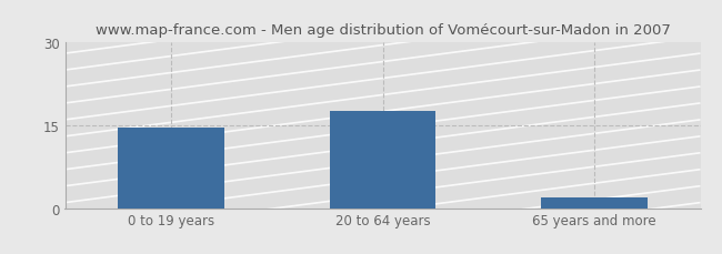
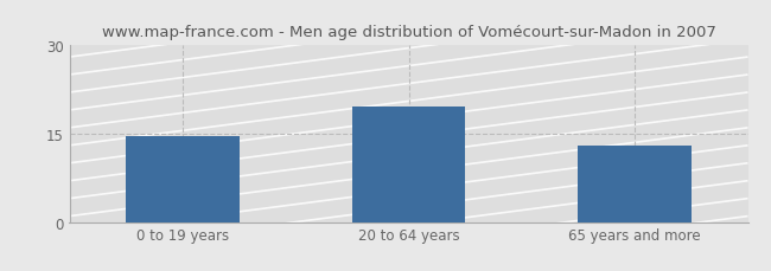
20 to 64 years: 17.5 -> 19.5
65 years and more: 2.0 -> 13.0
